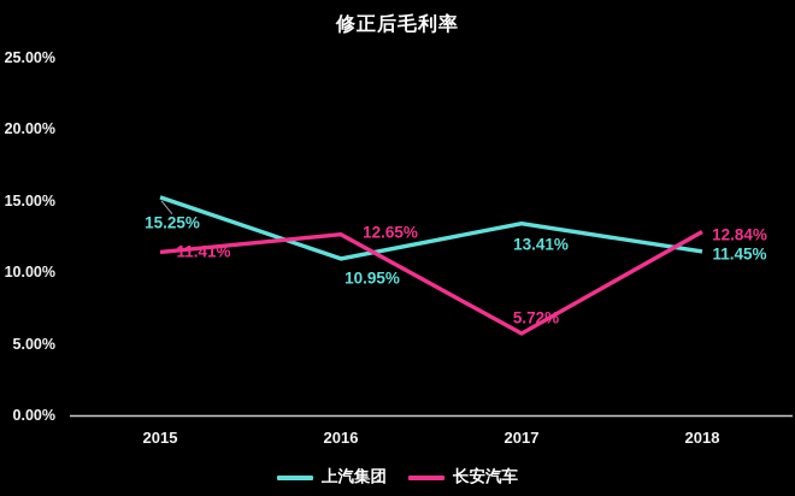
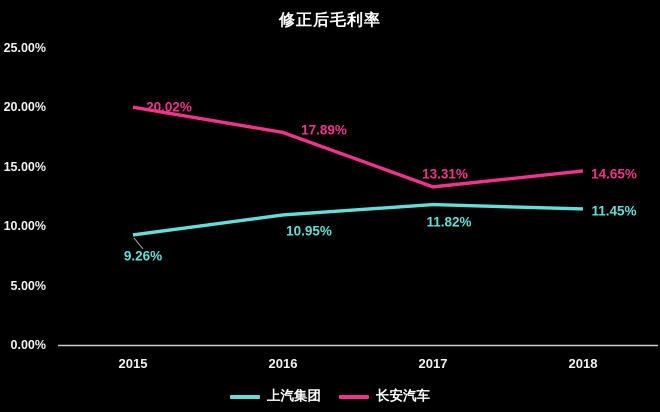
上汽集团/2015: 15.25% -> 9.26%
长安汽车/2015: 11.41% -> 20.02%
长安汽车/2016: 12.65% -> 17.89%
上汽集团/2017: 13.41% -> 11.82%
长安汽车/2017: 5.72% -> 13.31%
长安汽车/2018: 12.84% -> 14.65%
